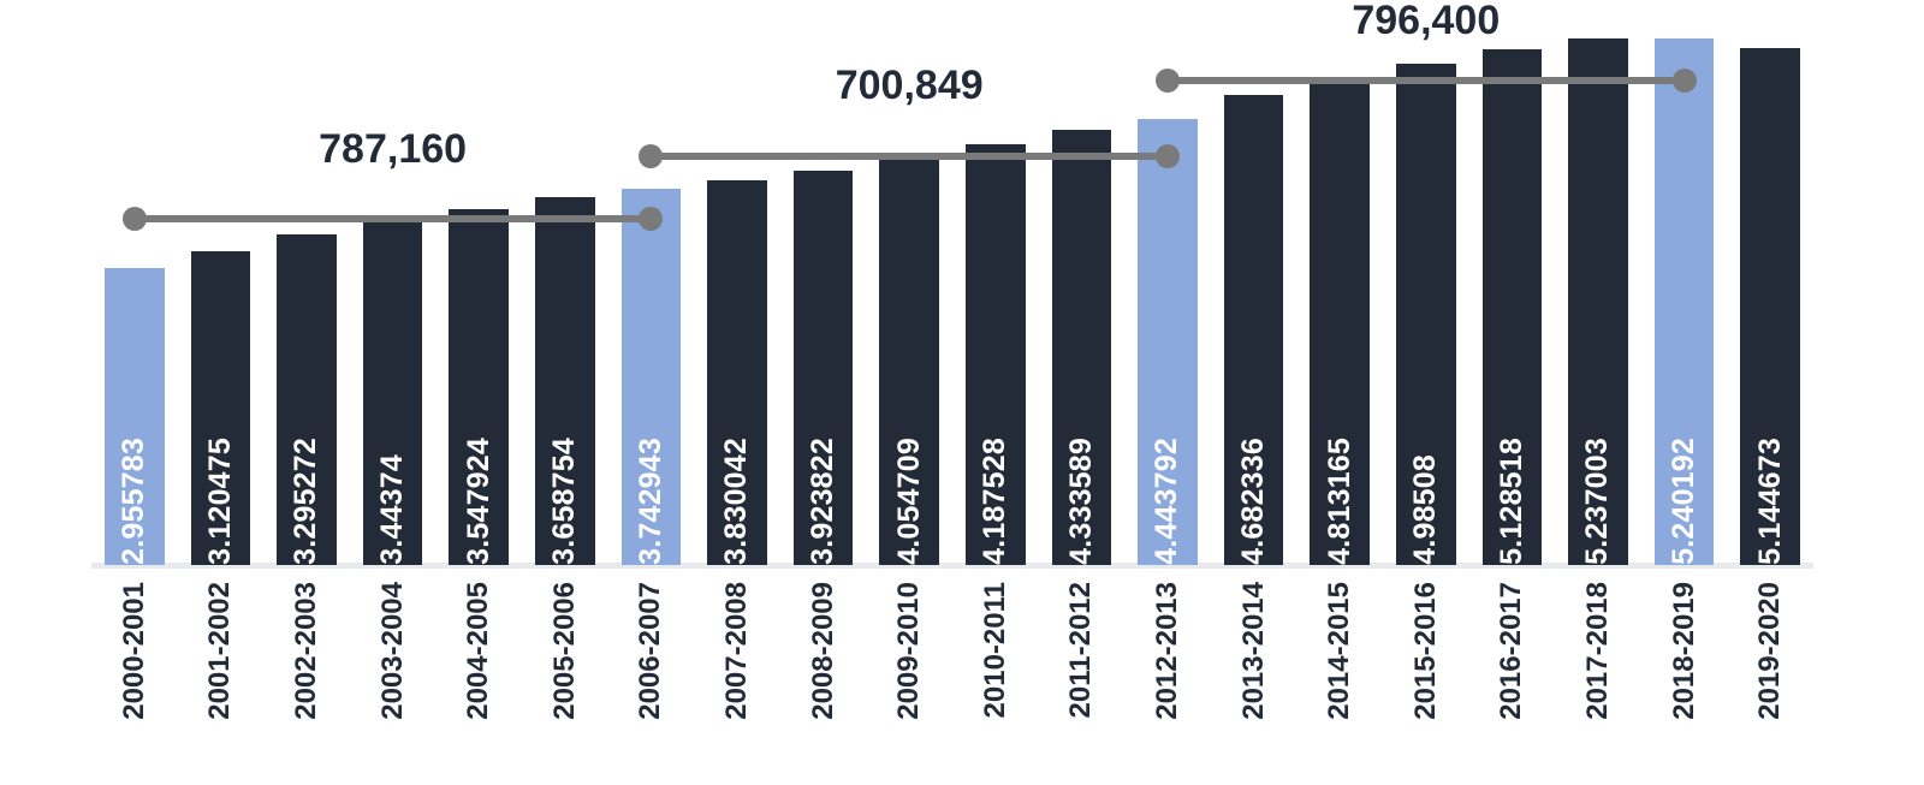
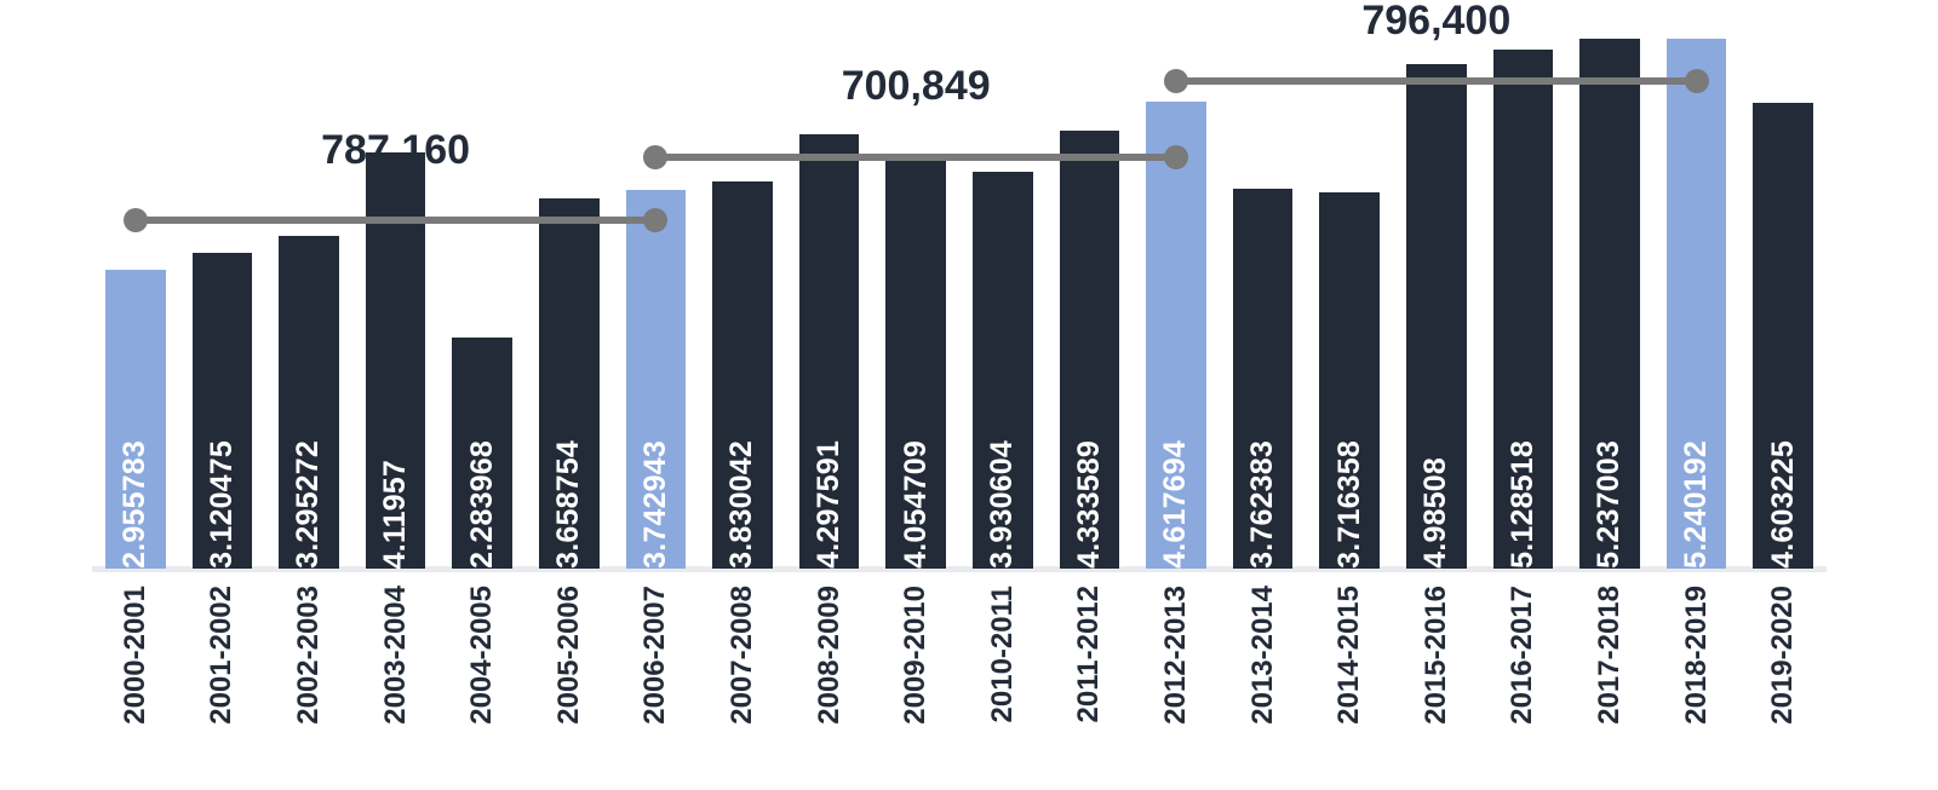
2003-2004: 3.44374 -> 4.11957
2004-2005: 3.547924 -> 2.283968
2008-2009: 3.923822 -> 4.297591
2010-2011: 4.187528 -> 3.930604
2012-2013: 4.443792 -> 4.617694
2013-2014: 4.682336 -> 3.762383
2014-2015: 4.813165 -> 3.716358
2019-2020: 5.144673 -> 4.603225
